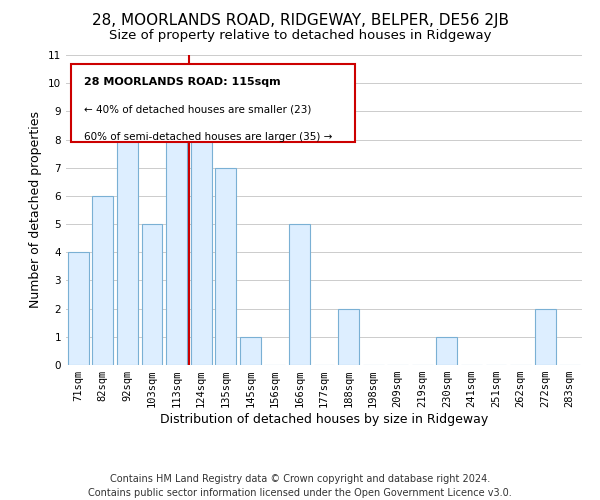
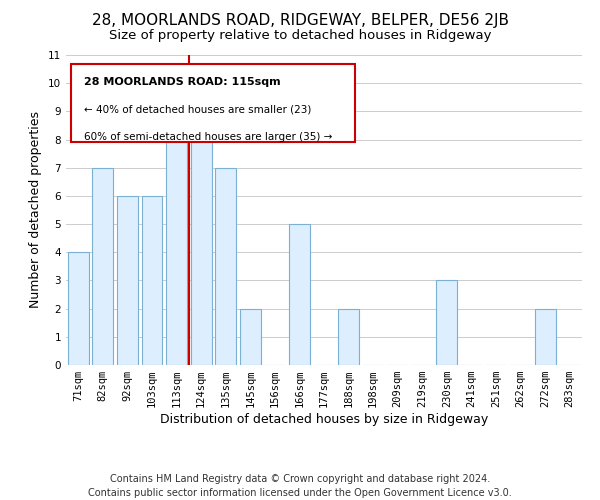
82sqm: 6 -> 7
92sqm: 8 -> 6
103sqm: 5 -> 6
145sqm: 1 -> 2
230sqm: 1 -> 3
